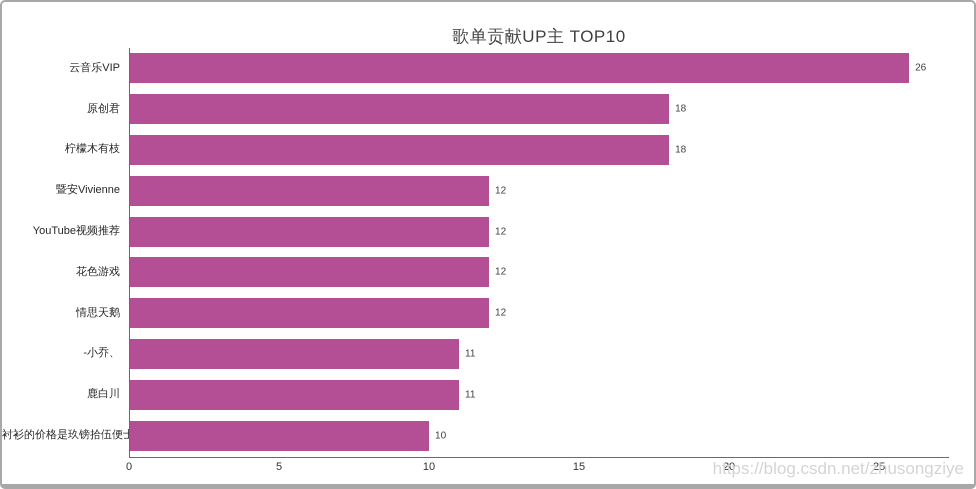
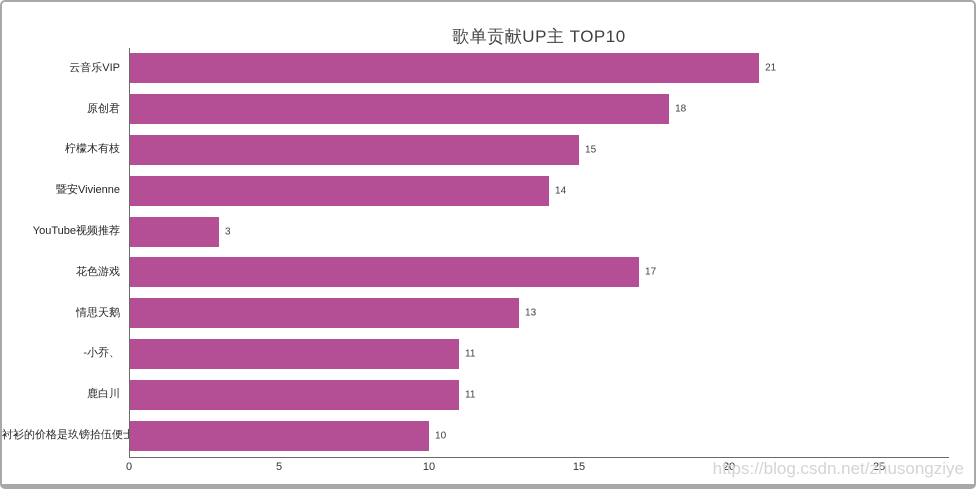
云音乐VIP: 26 -> 21
柠檬木有枝: 18 -> 15
暨安Vivienne: 12 -> 14
YouTube视频推荐: 12 -> 3
花色游戏: 12 -> 17
情思天鹅: 12 -> 13
